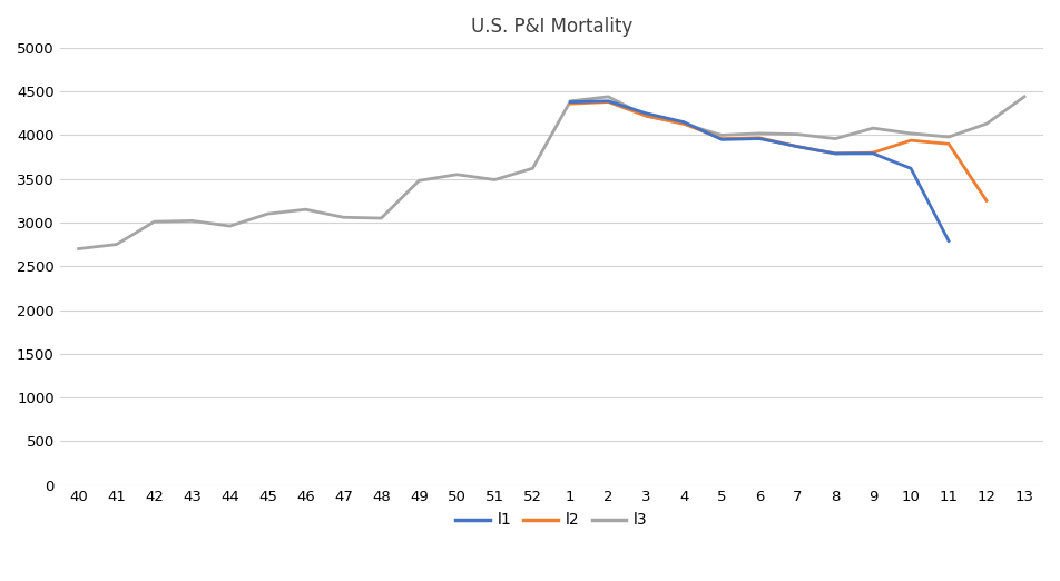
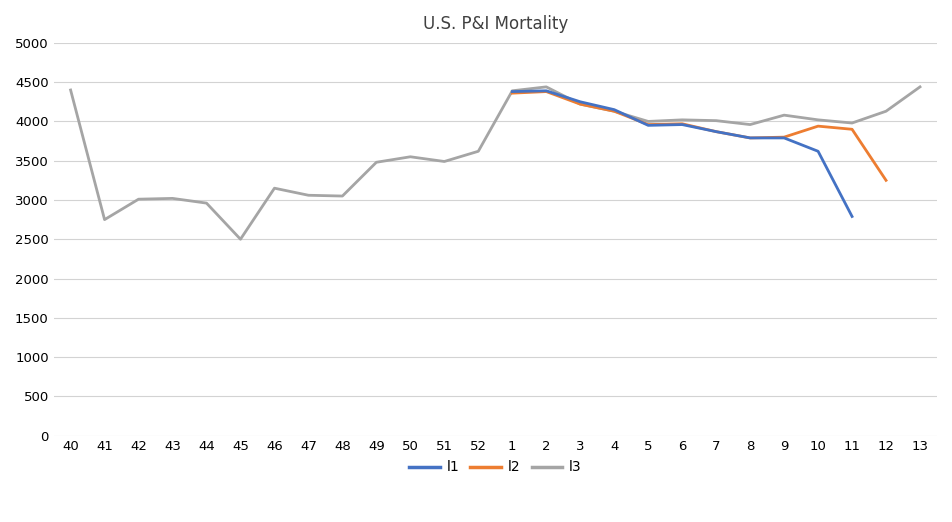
l3/40: 2700 -> 4400
l3/45: 3100 -> 2500
